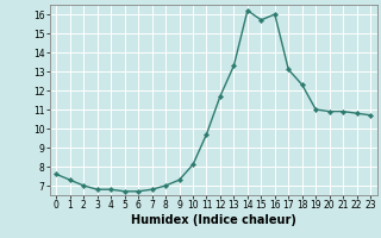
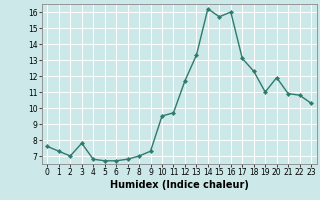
3: 6.8 -> 7.8
10: 8.1 -> 9.5
20: 10.9 -> 11.9
23: 10.7 -> 10.3
